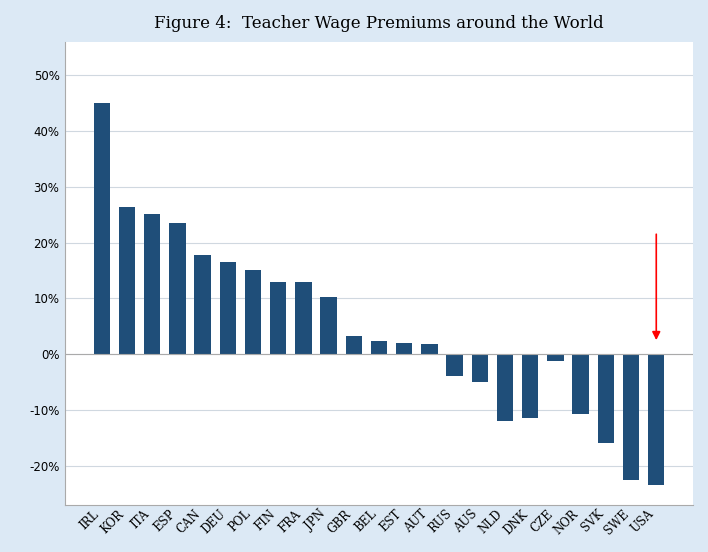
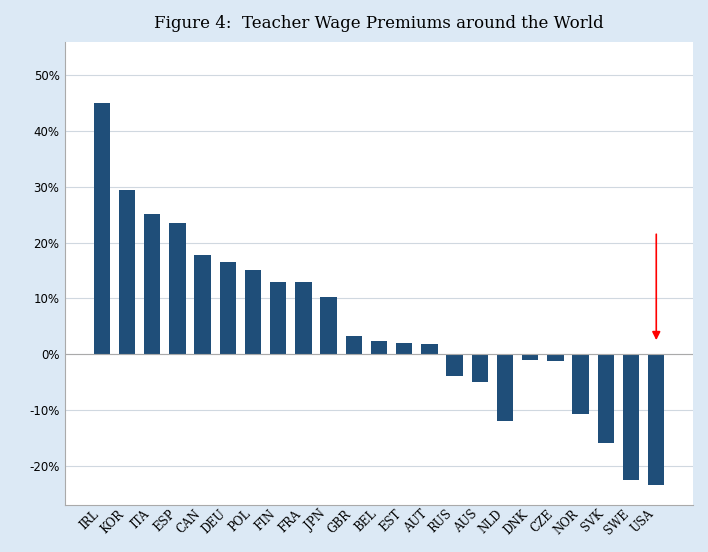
KOR: 26.4% -> 29.5%
DNK: -11.4% -> -1.0%
